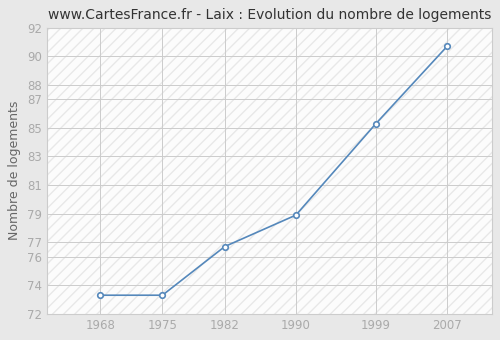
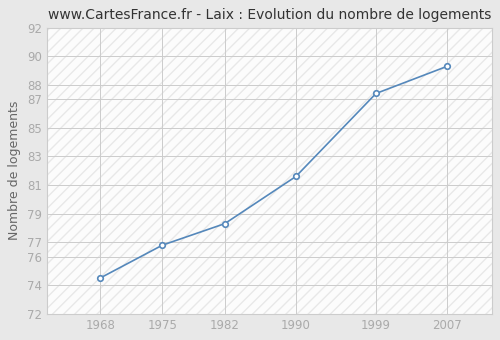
1968: 73.3 -> 74.5
1975: 73.3 -> 76.8
1982: 76.7 -> 78.3
1990: 78.9 -> 81.6
1999: 85.3 -> 87.4
2007: 90.7 -> 89.3
